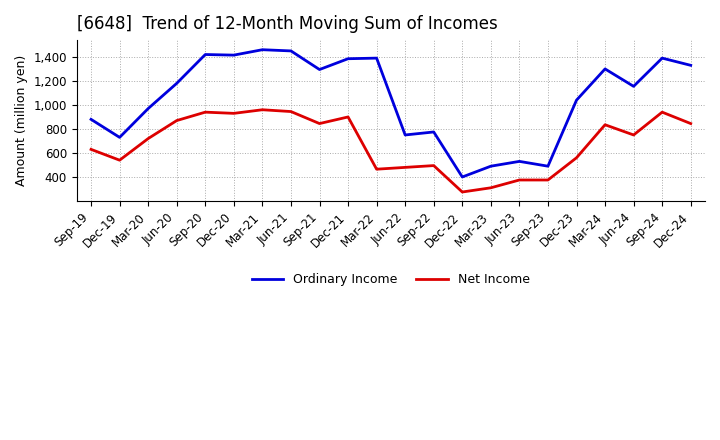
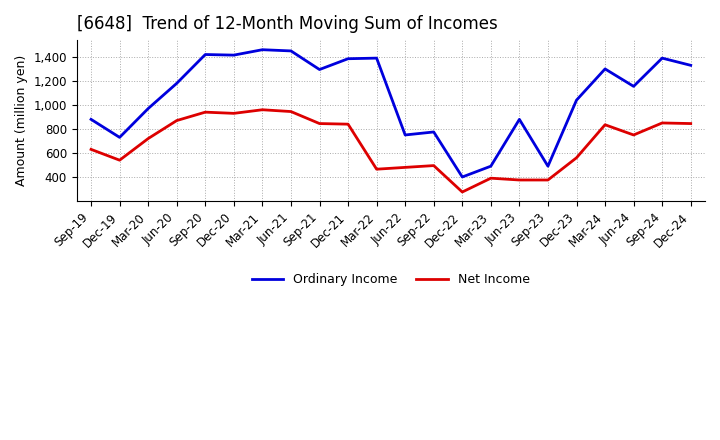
Net Income/Dec-21: 900 -> 840
Net Income/Mar-23: 310 -> 390
Ordinary Income/Jun-23: 530 -> 880
Net Income/Sep-24: 940 -> 850
